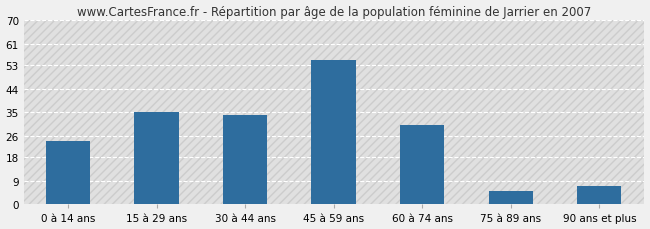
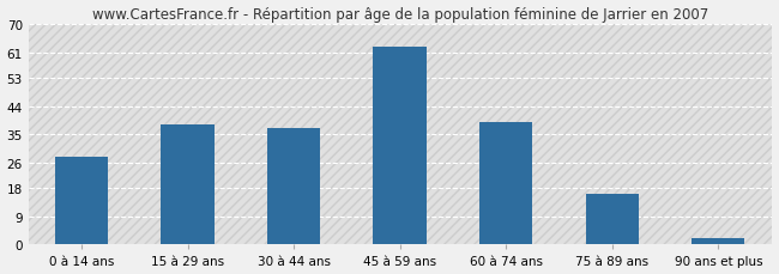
0 à 14 ans: 24 -> 28
15 à 29 ans: 35 -> 38
30 à 44 ans: 34 -> 37
45 à 59 ans: 55 -> 63
60 à 74 ans: 30 -> 39
75 à 89 ans: 5 -> 16
90 ans et plus: 7 -> 2
